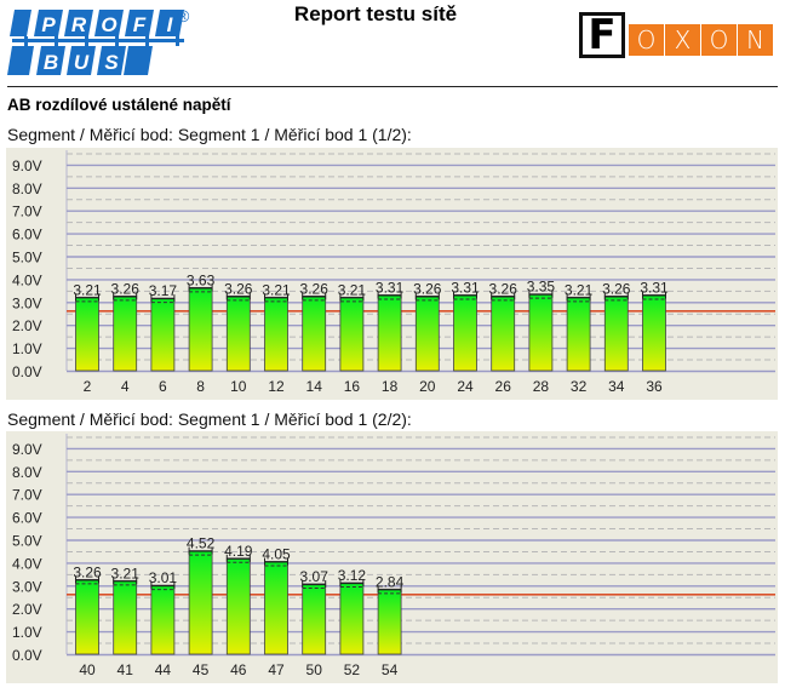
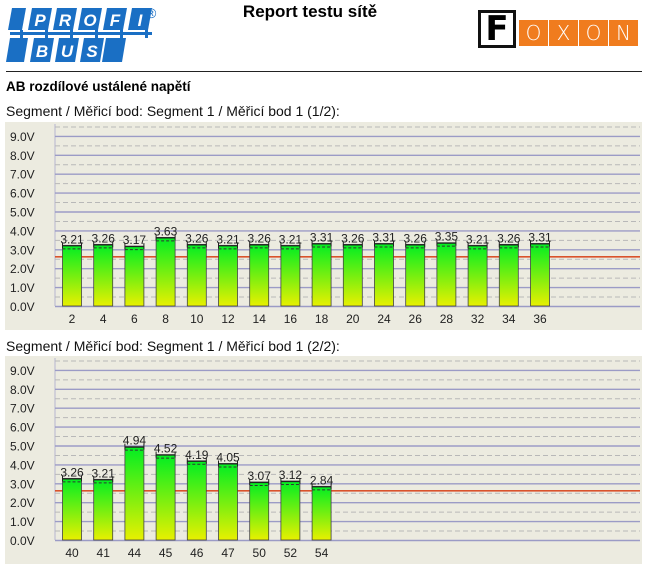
Segment / Měřicí bod: Segment 1 / Měřicí bod 1 (2/2):/44: 3.01 -> 4.94
